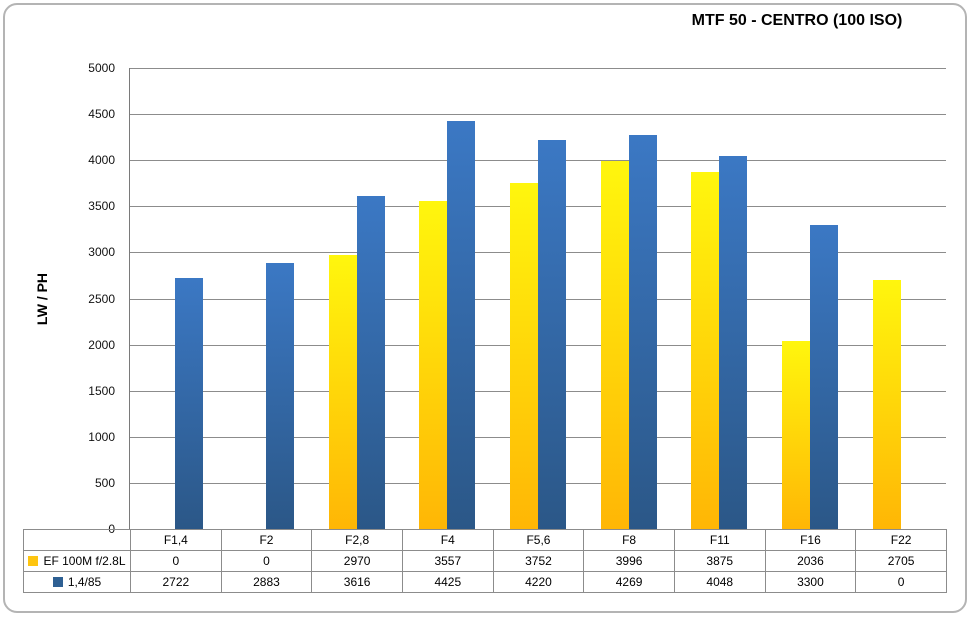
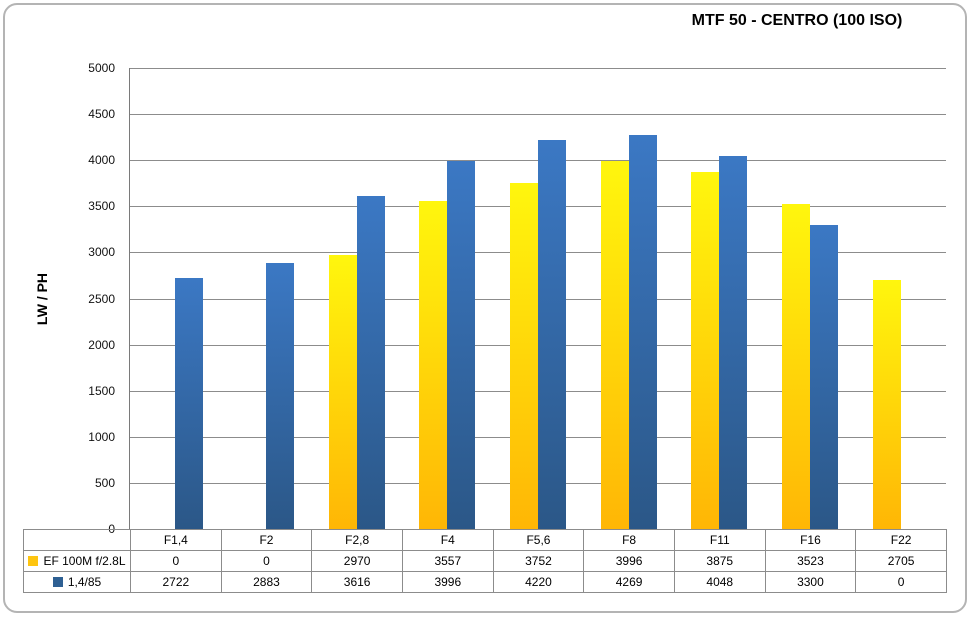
1,4/85/F4: 4425 -> 3996
EF 100M f/2.8L/F16: 2036 -> 3523
